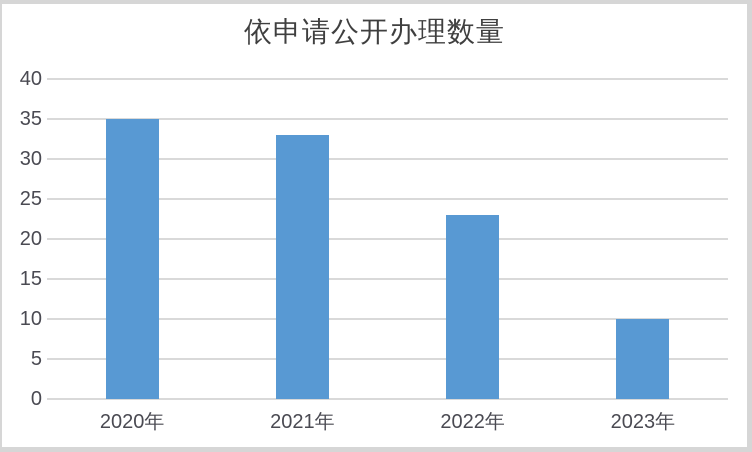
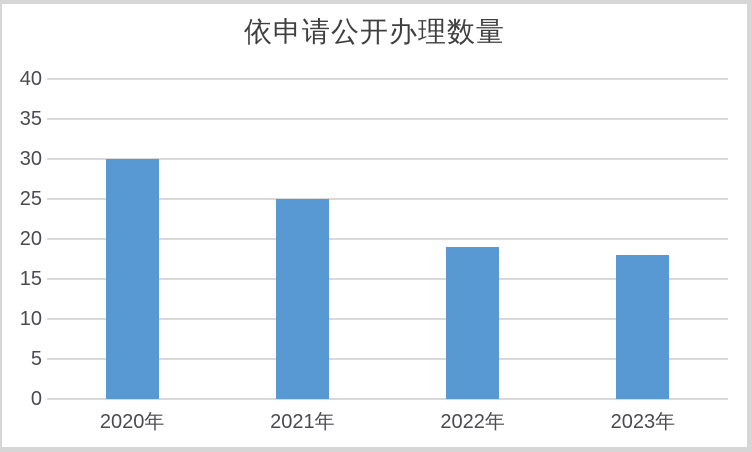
2020年: 35 -> 30
2021年: 33 -> 25
2022年: 23 -> 19
2023年: 10 -> 18
